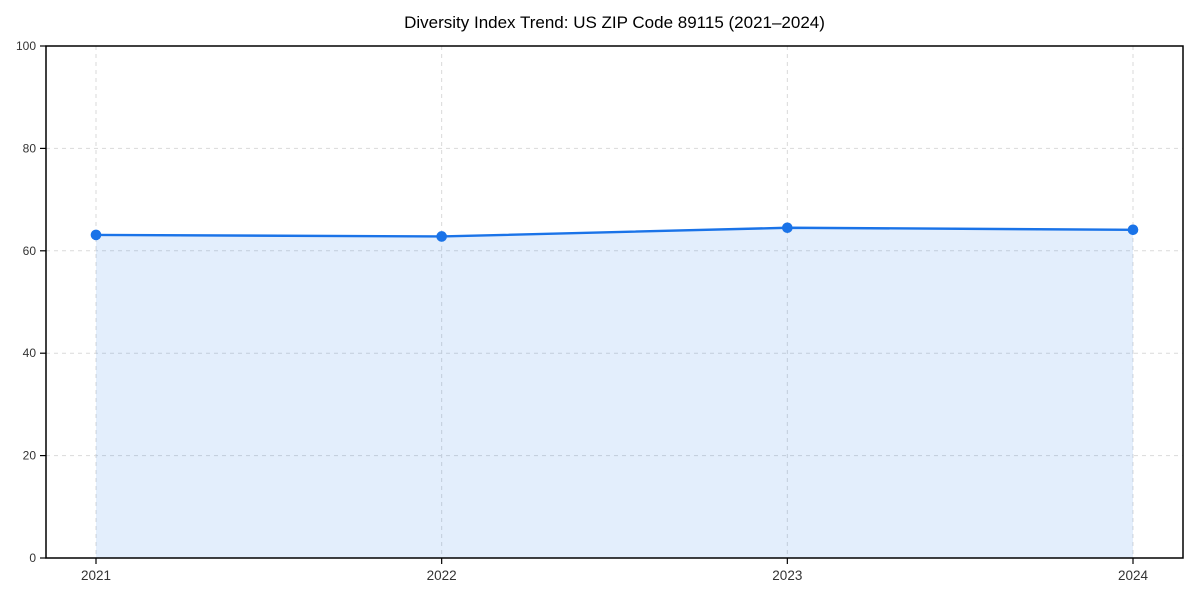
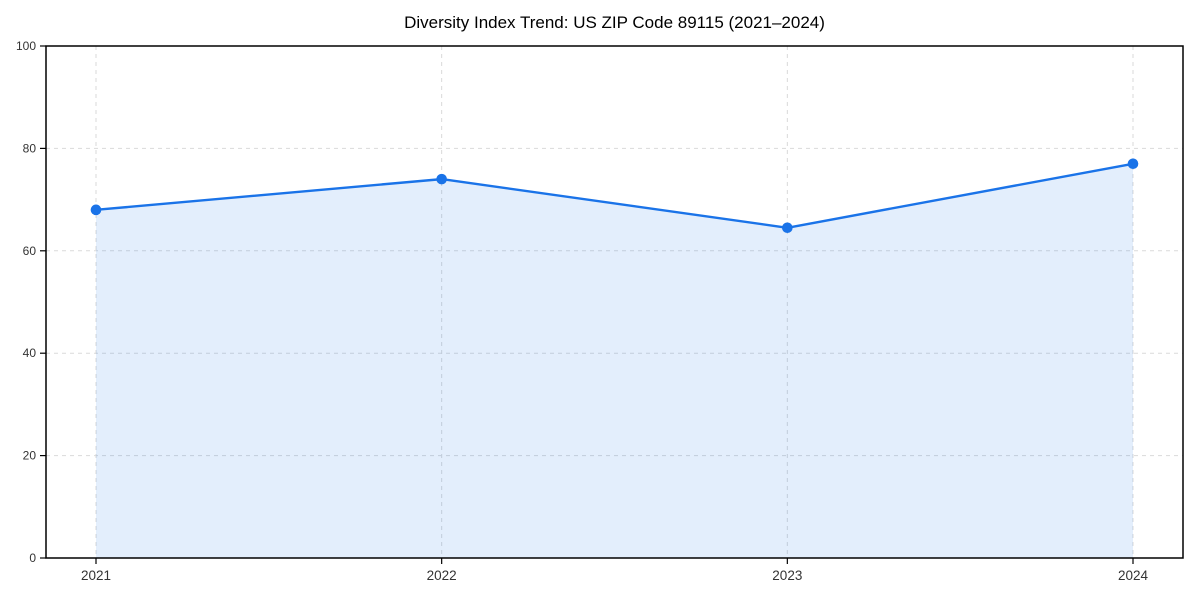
2021: 63 -> 68
2022: 63 -> 74
2024: 64 -> 77
